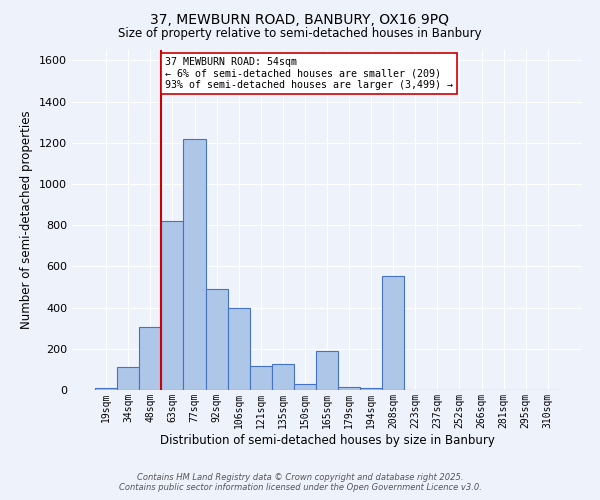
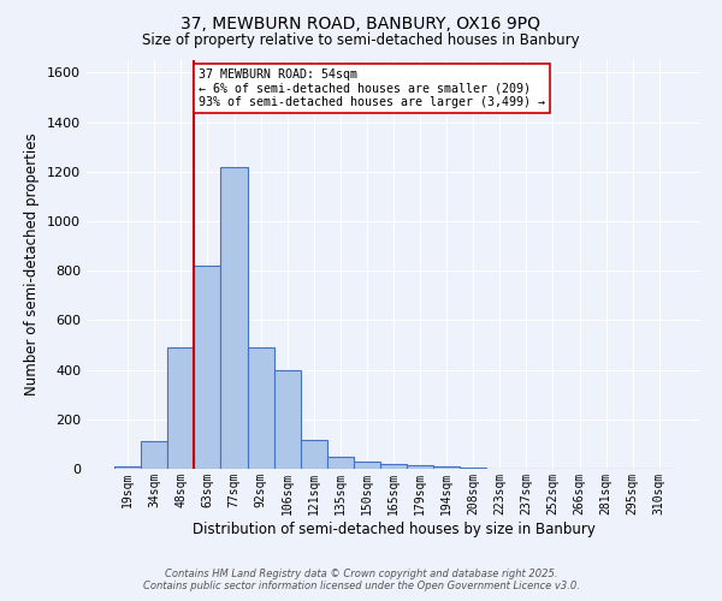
48sqm: 305 -> 490
135sqm: 125 -> 50
165sqm: 190 -> 20
208sqm: 555 -> 5
